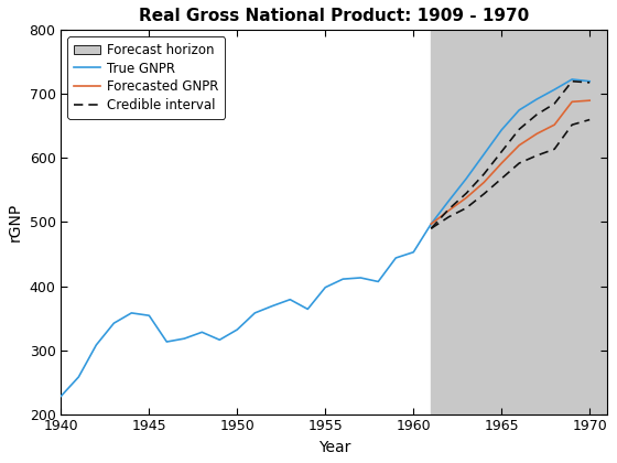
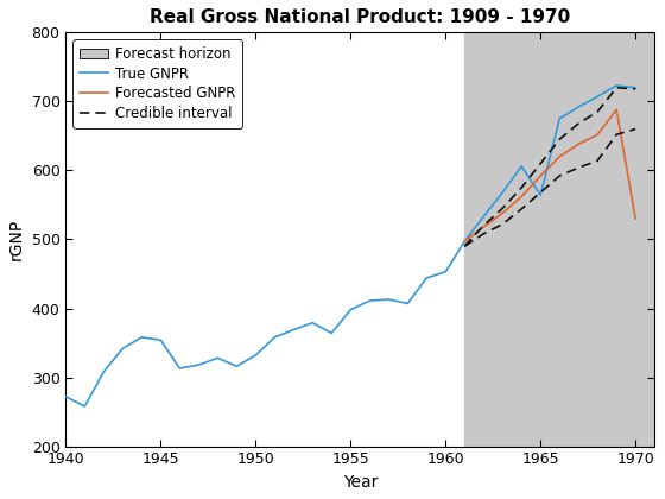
True GNPR/1940: 228 -> 272
True GNPR/1965: 644 -> 564
Forecasted GNPR/1970: 690 -> 530
